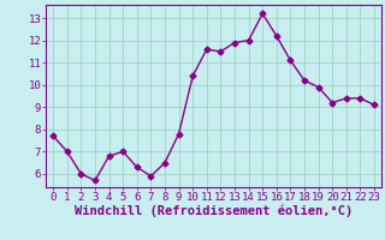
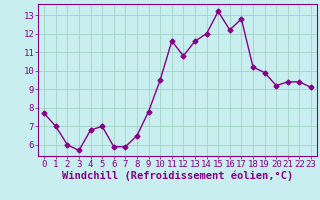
6: 6.3 -> 5.9
10: 10.4 -> 9.5
12: 11.5 -> 10.8
13: 11.9 -> 11.6
17: 11.1 -> 12.8
